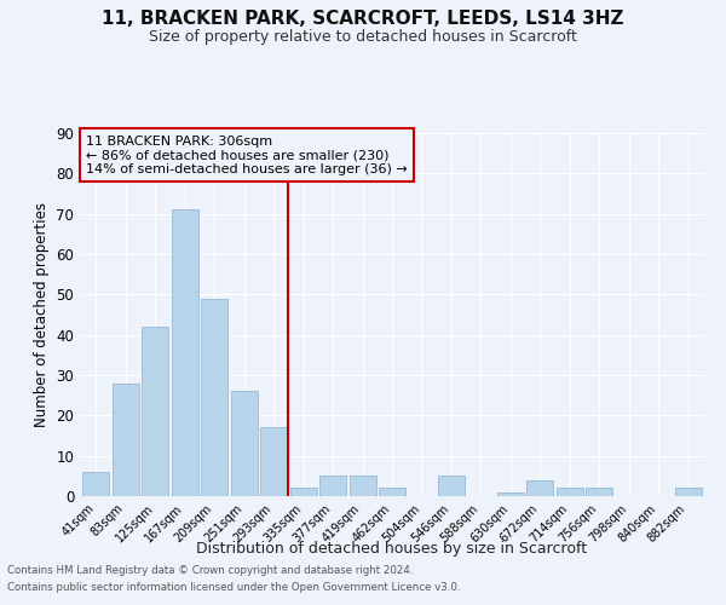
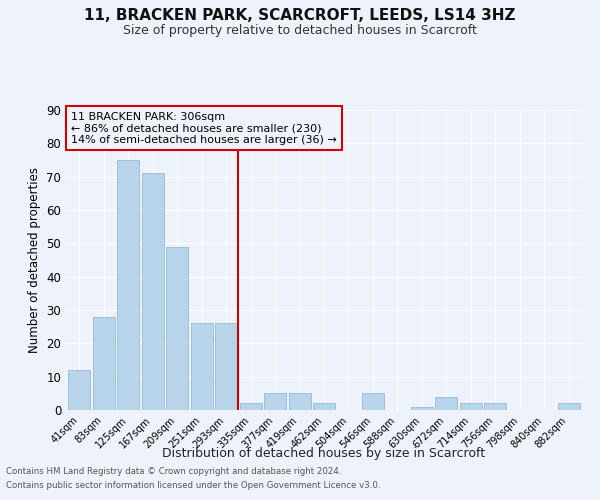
41sqm: 6 -> 12
125sqm: 42 -> 75
293sqm: 17 -> 26
